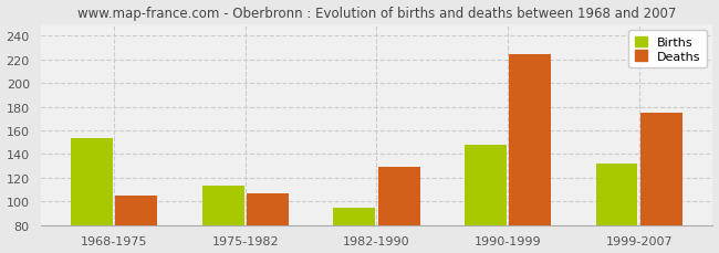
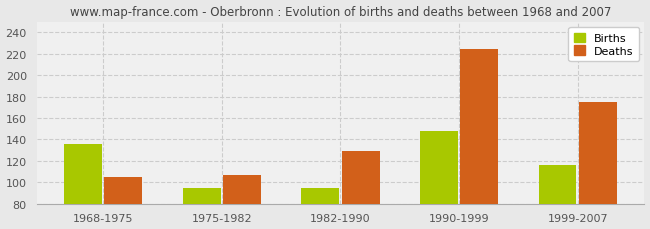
Births/1968-1975: 153 -> 136
Births/1975-1982: 113 -> 95
Births/1999-2007: 132 -> 116
